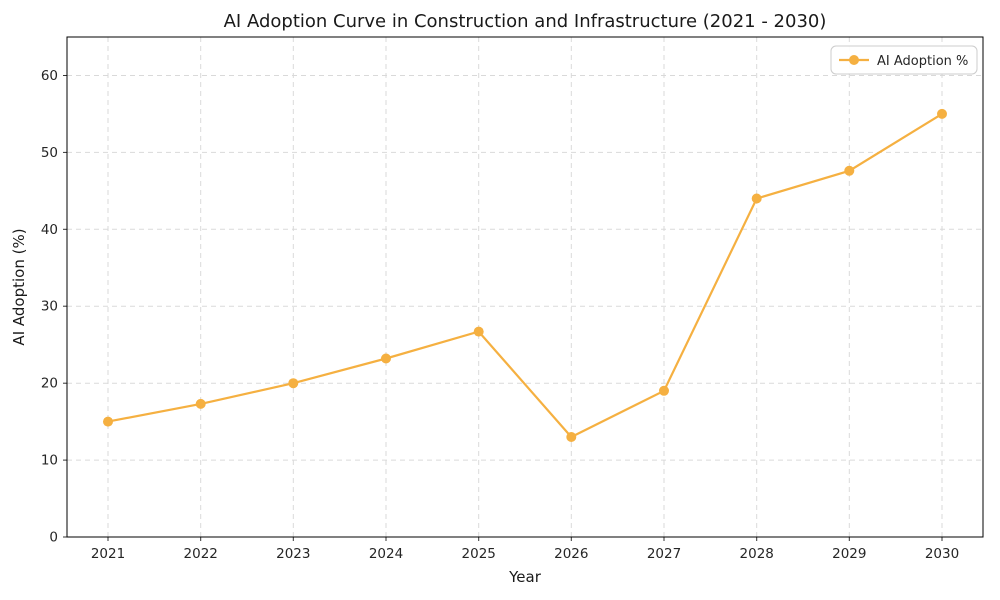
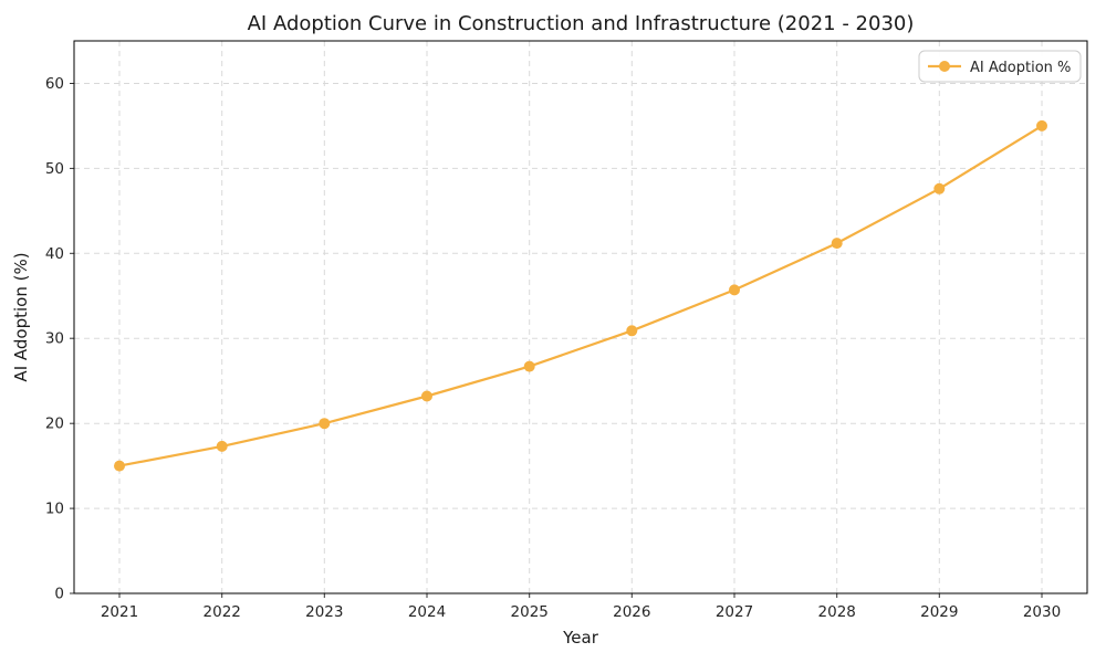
2026: 13 -> 31
2027: 19 -> 36
2028: 44 -> 41
